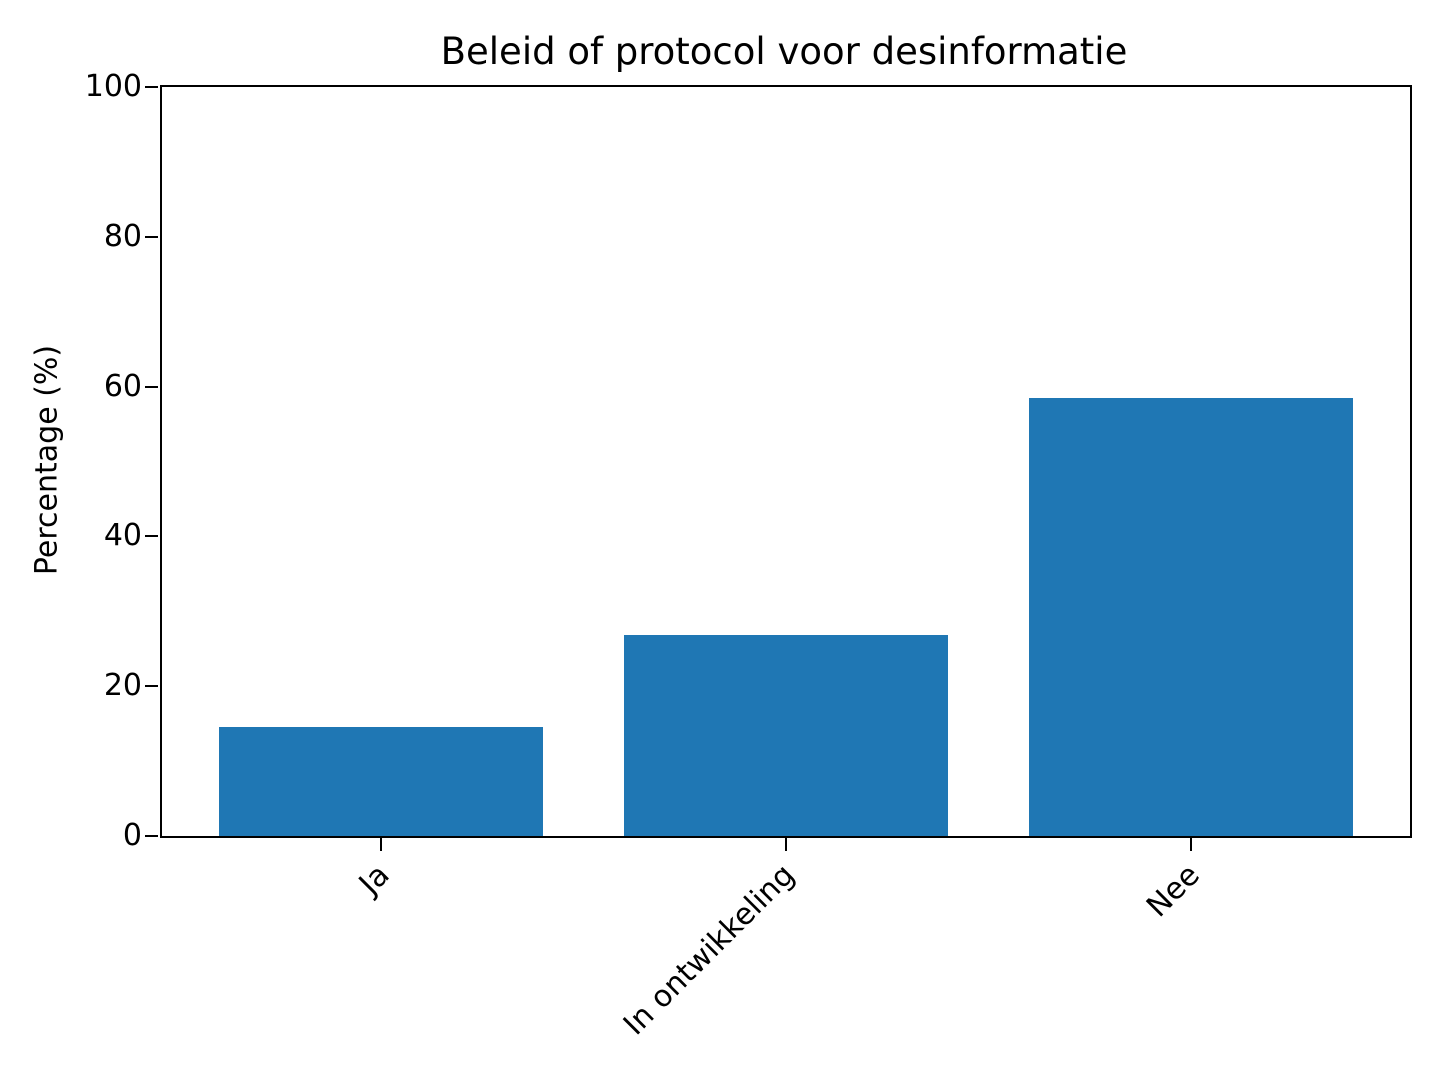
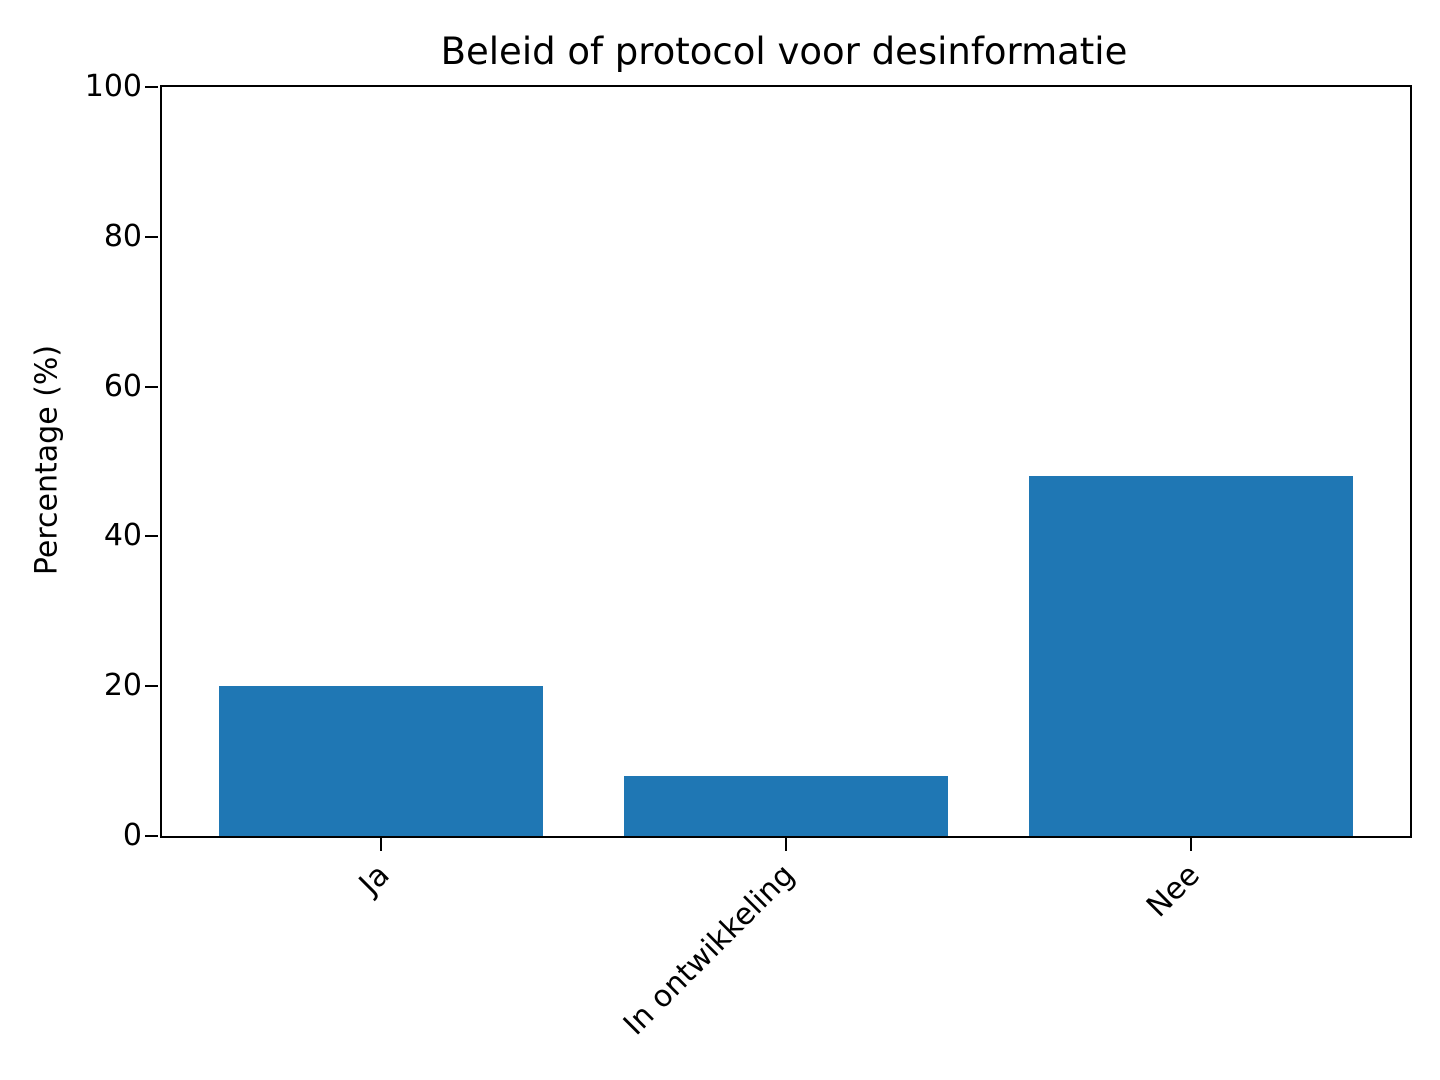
Ja: 15 -> 20
In ontwikkeling: 27 -> 8
Nee: 58 -> 48
